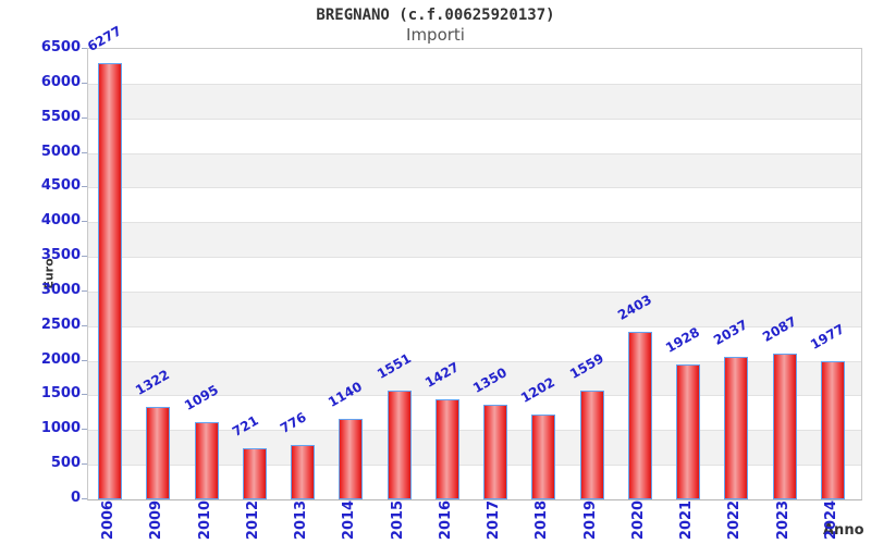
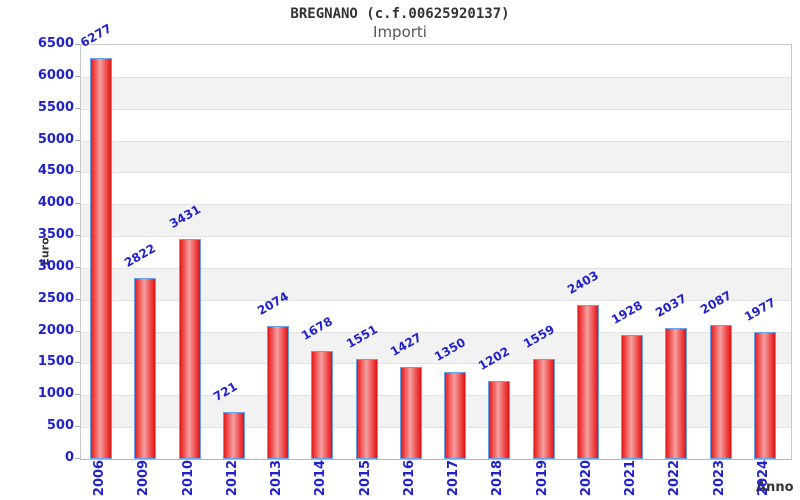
2009: 1322 -> 2822
2010: 1095 -> 3431
2013: 776 -> 2074
2014: 1140 -> 1678
